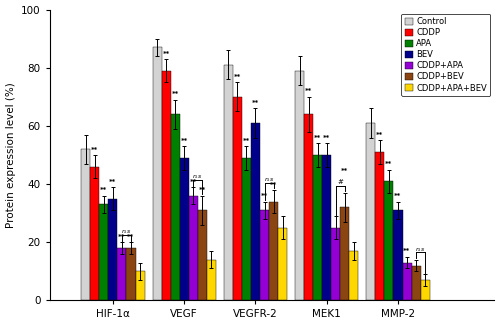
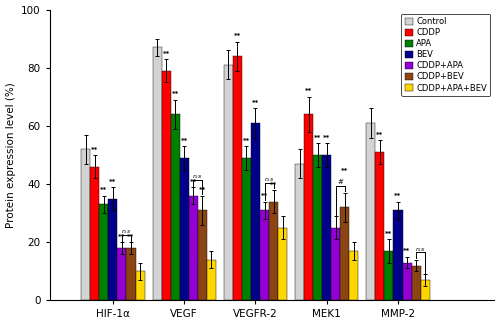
CDDP/VEGFR-2: 70 -> 84
Control/MEK1: 79 -> 47
APA/MMP-2: 41 -> 17
